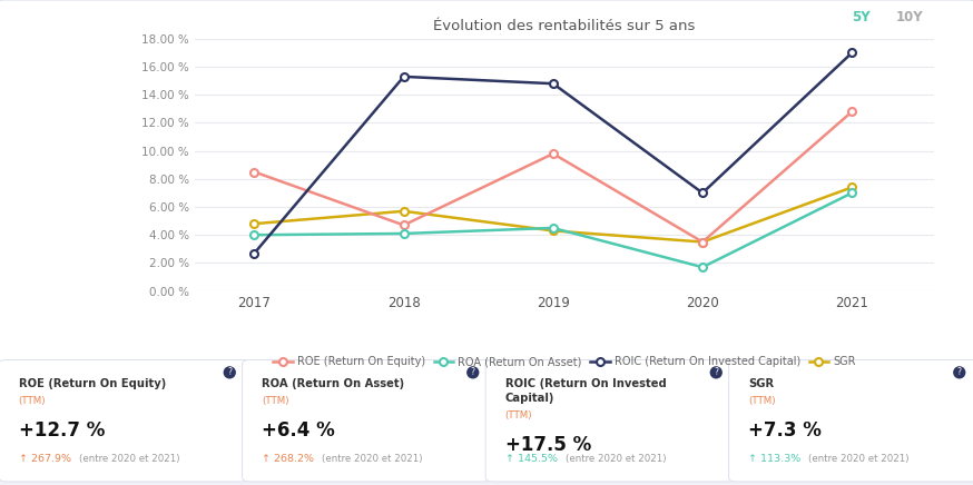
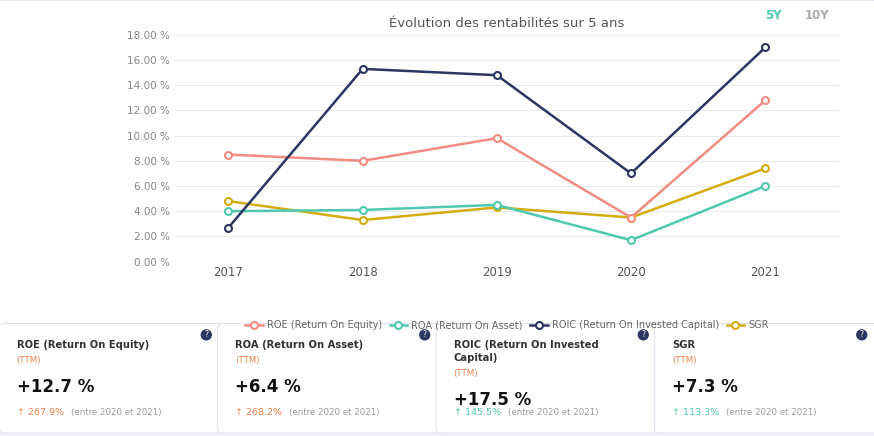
ROE (Return On Equity)/2018: 4.7 % -> 8.0 %
SGR/2018: 5.7 % -> 3.3 %
ROA (Return On Asset)/2021: 7.0 % -> 6.0 %
